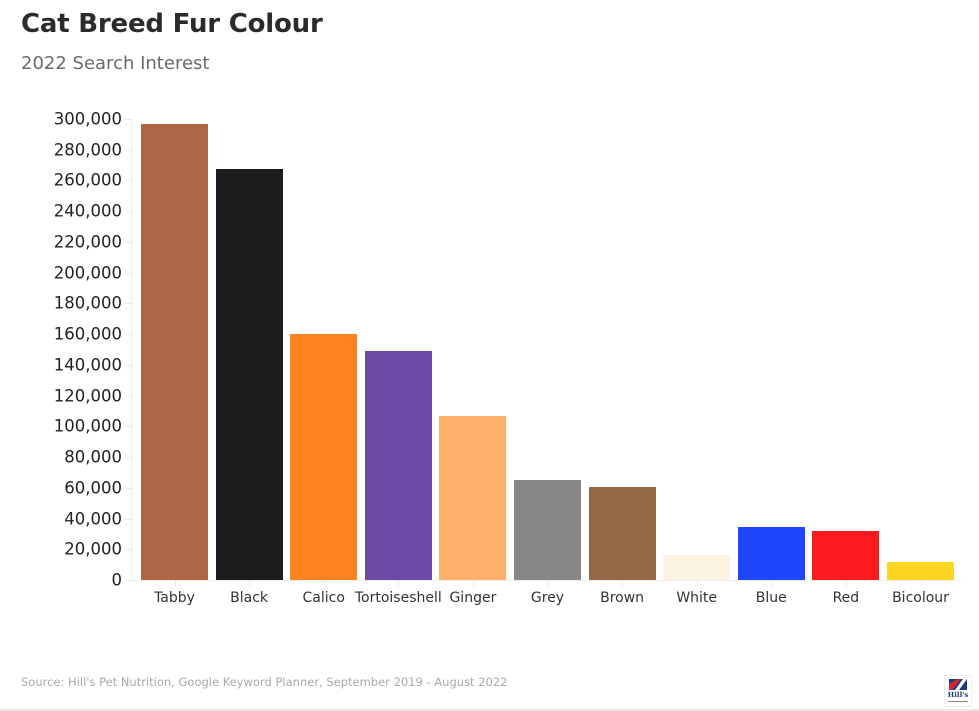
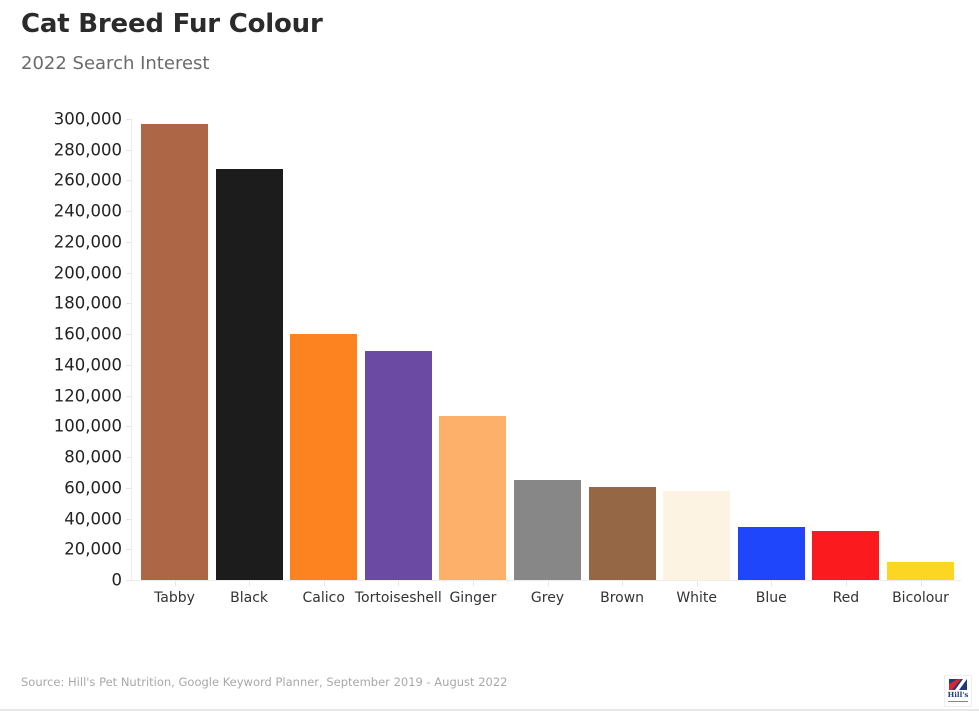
White: 16000 -> 58000
